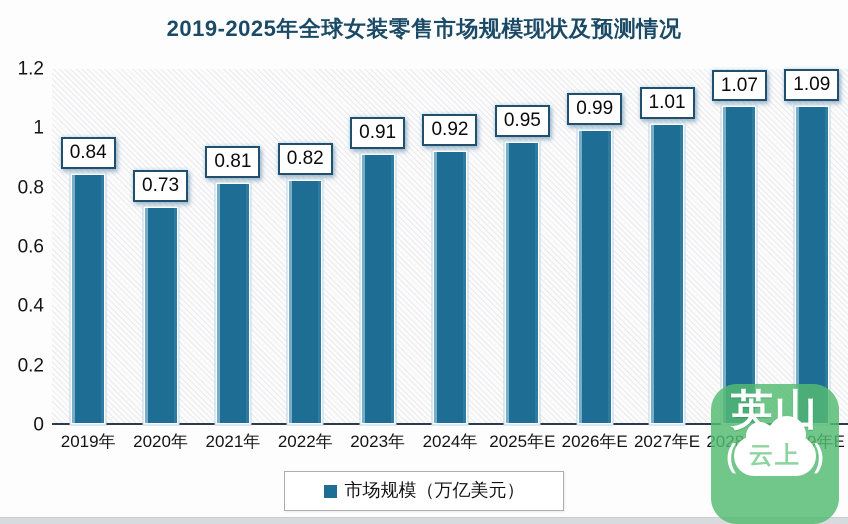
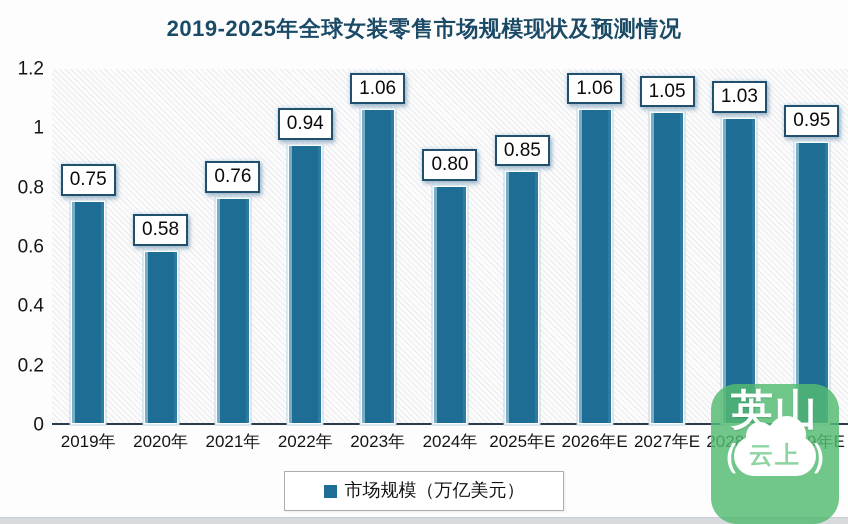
2019年: 0.84 -> 0.75
2020年: 0.73 -> 0.58
2021年: 0.81 -> 0.76
2022年: 0.82 -> 0.94
2023年: 0.91 -> 1.06
2024年: 0.92 -> 0.80
2025年E: 0.95 -> 0.85
2026年E: 0.99 -> 1.06
2027年E: 1.01 -> 1.05
2028年E: 1.07 -> 1.03
2029年E: 1.09 -> 0.95
